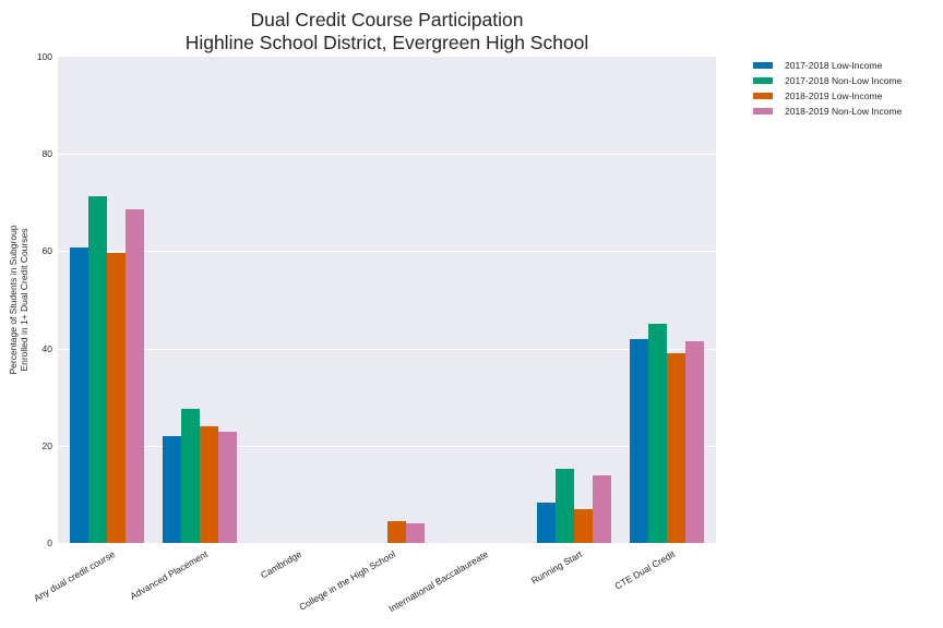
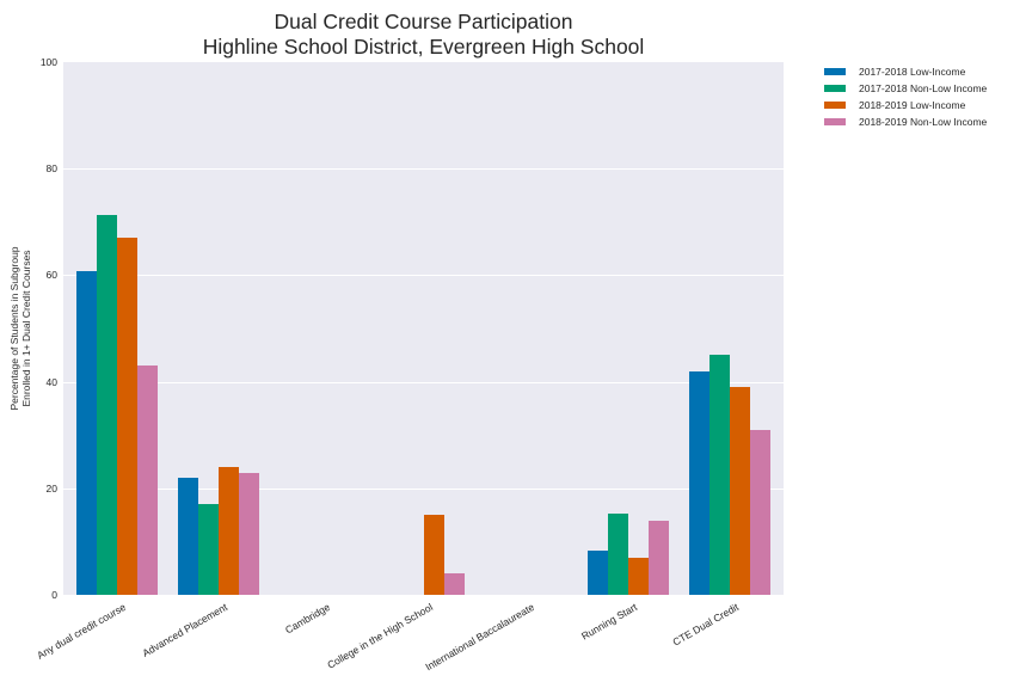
2018-2019 Low-Income/Any dual credit course: 60 -> 67
2018-2019 Non-Low Income/Any dual credit course: 69 -> 43
2017-2018 Non-Low Income/Advanced Placement: 28 -> 17
2018-2019 Low-Income/College in the High School: 4 -> 15
2018-2019 Non-Low Income/CTE Dual Credit: 42 -> 31
